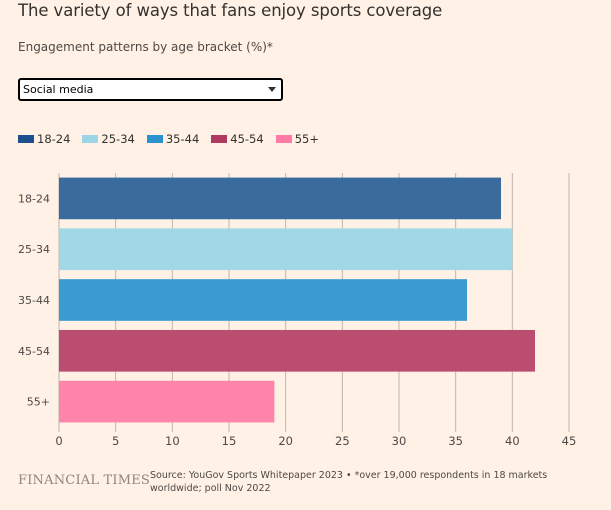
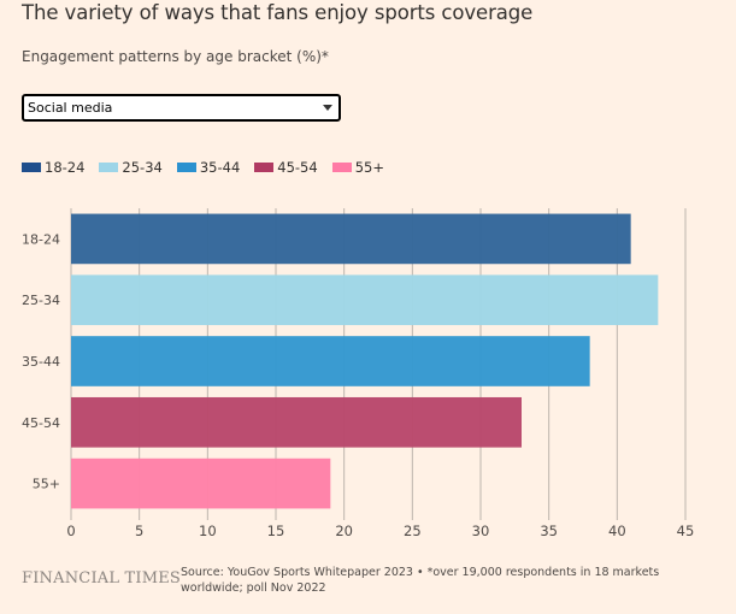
18-24: 39 -> 41
25-34: 40 -> 43
35-44: 36 -> 38
45-54: 42 -> 33
